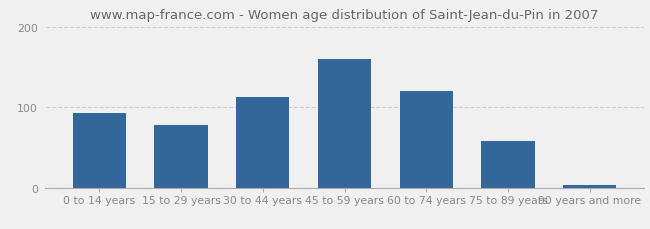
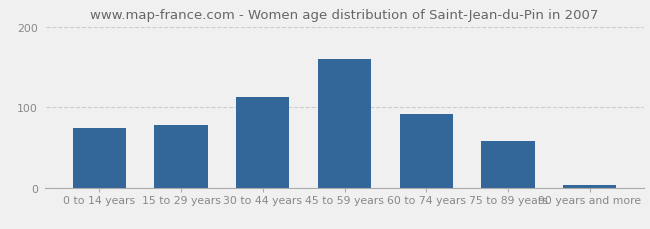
0 to 14 years: 93 -> 74
60 to 74 years: 120 -> 92
